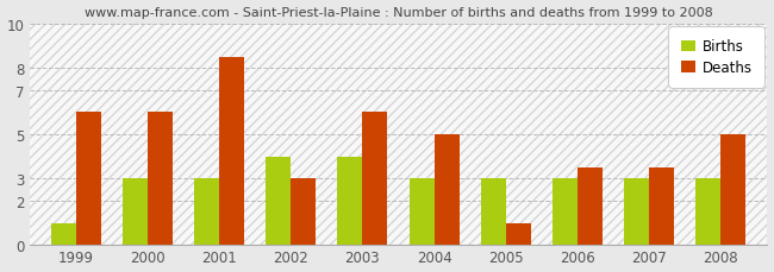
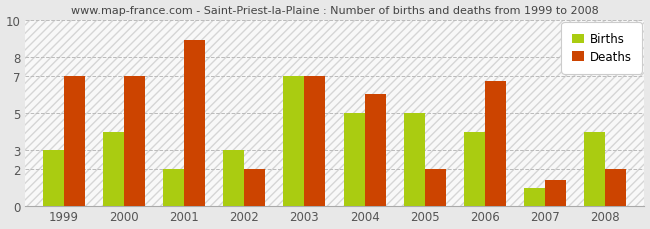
Births/1999: 1 -> 3
Deaths/1999: 6.0 -> 7.0
Births/2000: 3 -> 4
Deaths/2000: 6.0 -> 7.0
Births/2001: 3 -> 2
Deaths/2001: 8.5 -> 8.9
Births/2002: 4 -> 3
Deaths/2002: 3.0 -> 2.0
Births/2003: 4 -> 7
Deaths/2003: 6.0 -> 7.0
Births/2004: 3 -> 5
Deaths/2004: 5.0 -> 6.0
Births/2005: 3 -> 5
Deaths/2005: 1.0 -> 2.0
Births/2006: 3 -> 4
Deaths/2006: 3.5 -> 6.7
Births/2007: 3 -> 1
Deaths/2007: 3.5 -> 1.4
Births/2008: 3 -> 4
Deaths/2008: 5.0 -> 2.0
